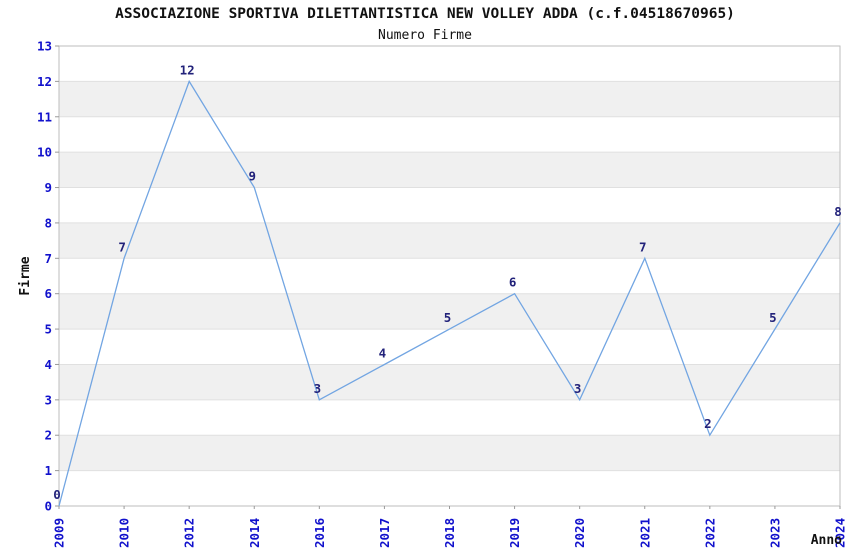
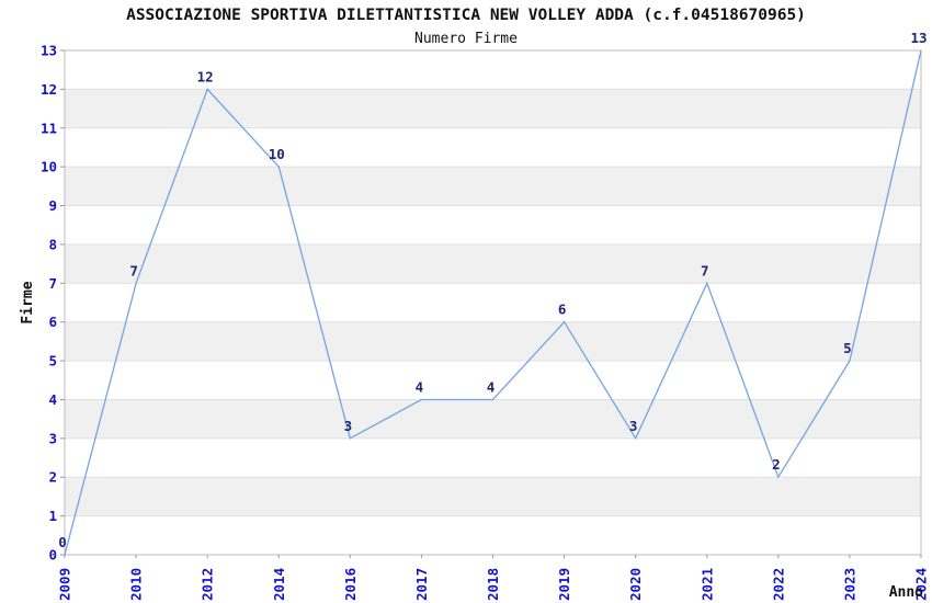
2014: 9 -> 10
2018: 5 -> 4
2024: 8 -> 13
